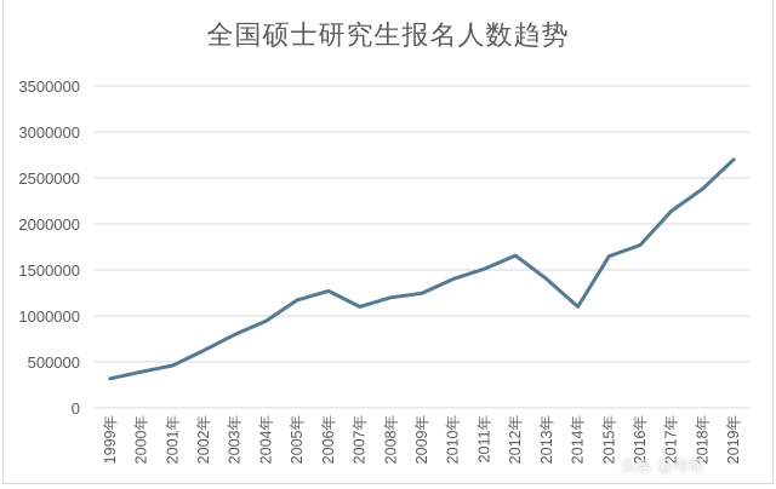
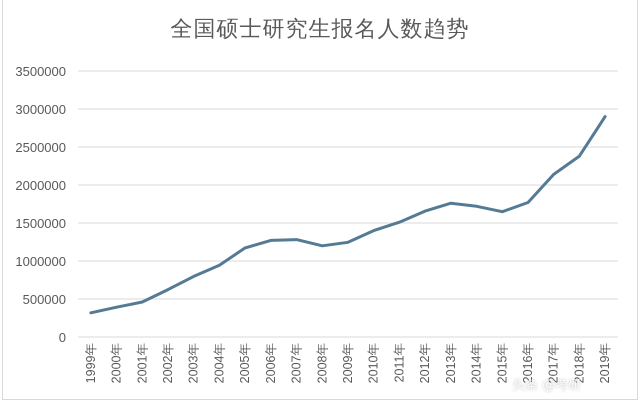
2007年: 1100000 -> 1300000
2013年: 1400000 -> 1800000
2014年: 1100000 -> 1700000
2019年: 2700000 -> 2900000
